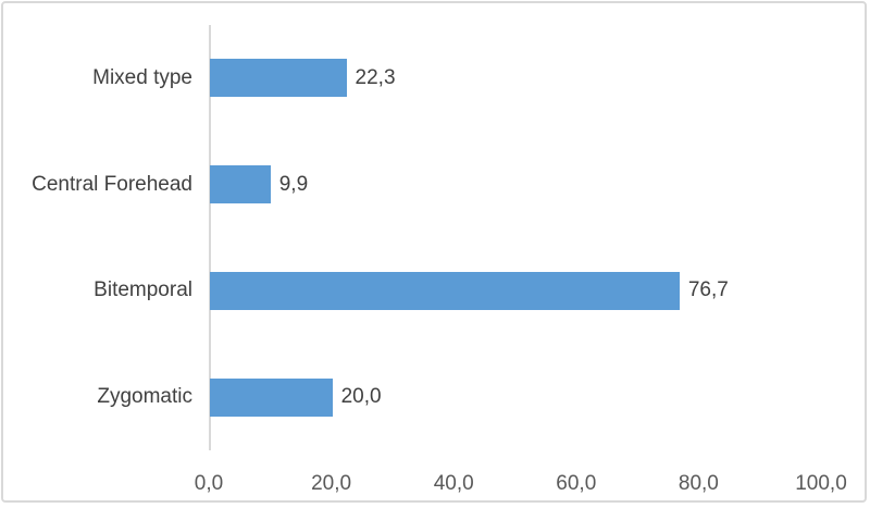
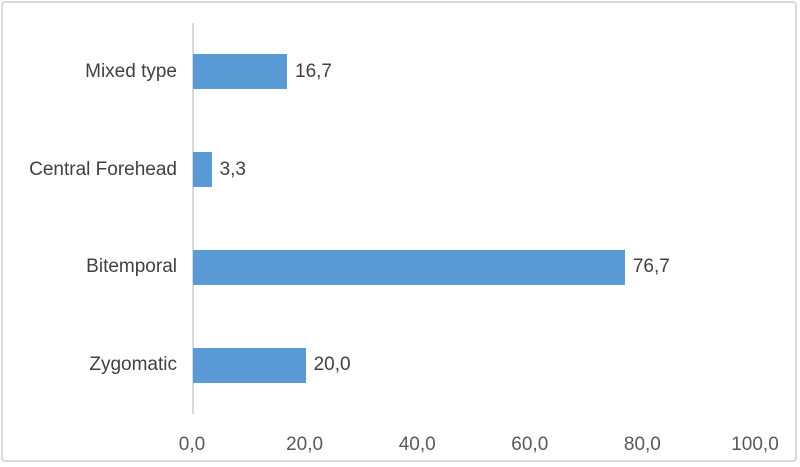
Mixed type: 22,3 -> 16,7
Central Forehead: 9,9 -> 3,3
